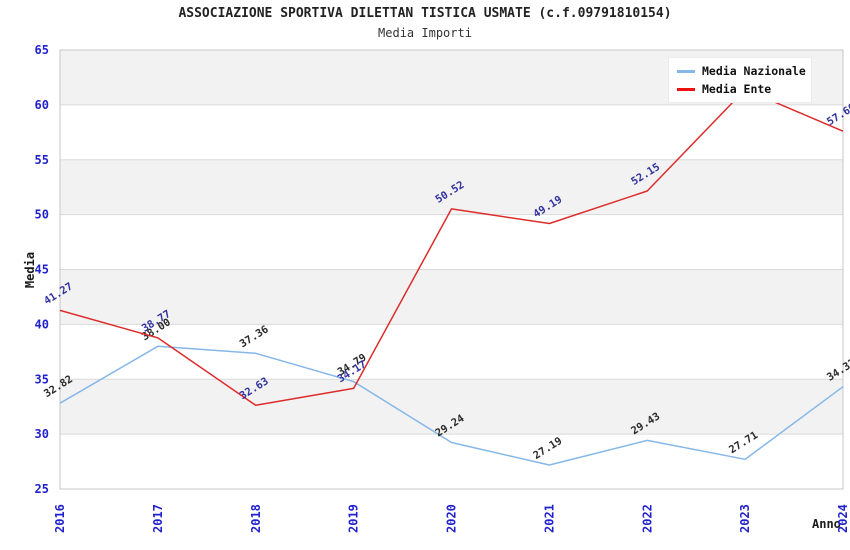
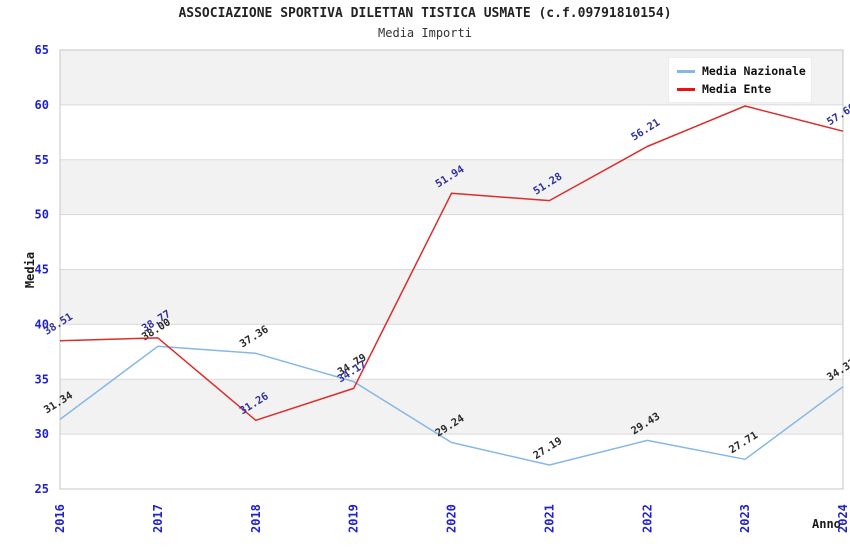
Media Nazionale/2016: 32.82 -> 31.34
Media Ente/2016: 41.27 -> 38.51
Media Ente/2018: 32.63 -> 31.26
Media Ente/2020: 50.52 -> 51.94
Media Ente/2021: 49.19 -> 51.28
Media Ente/2022: 52.15 -> 56.21
Media Ente/2023: 61.4 -> 59.9
